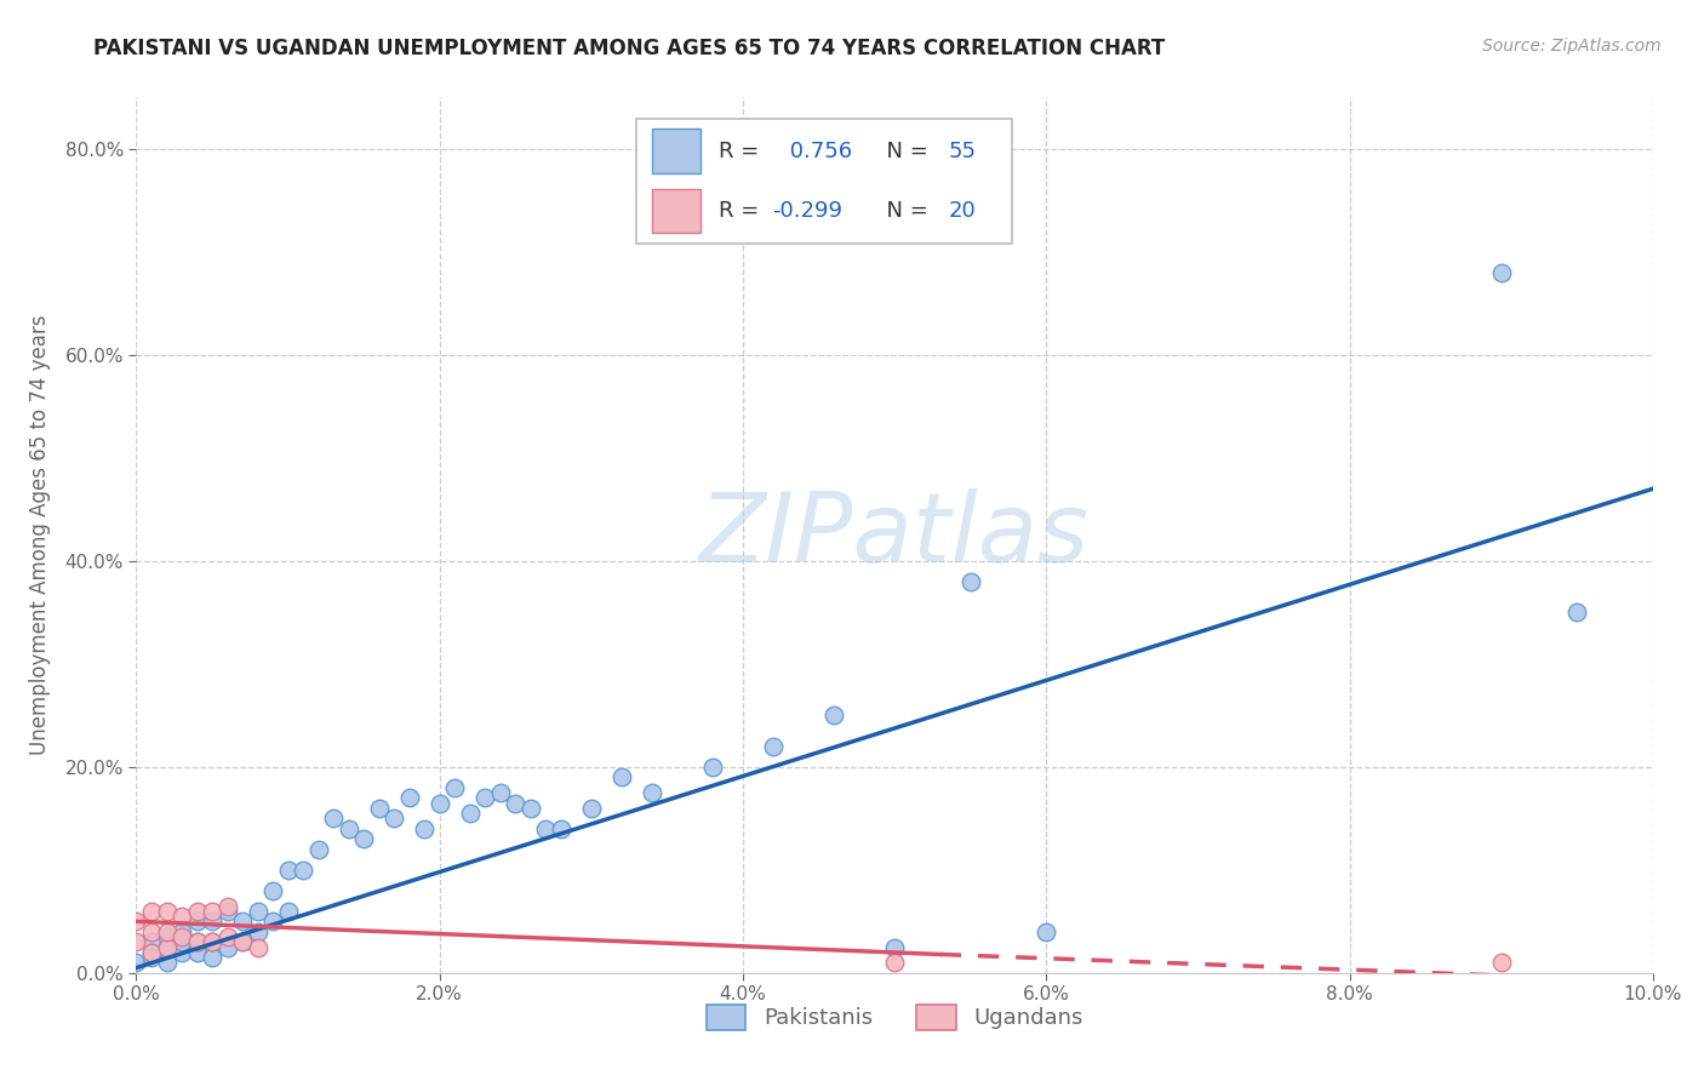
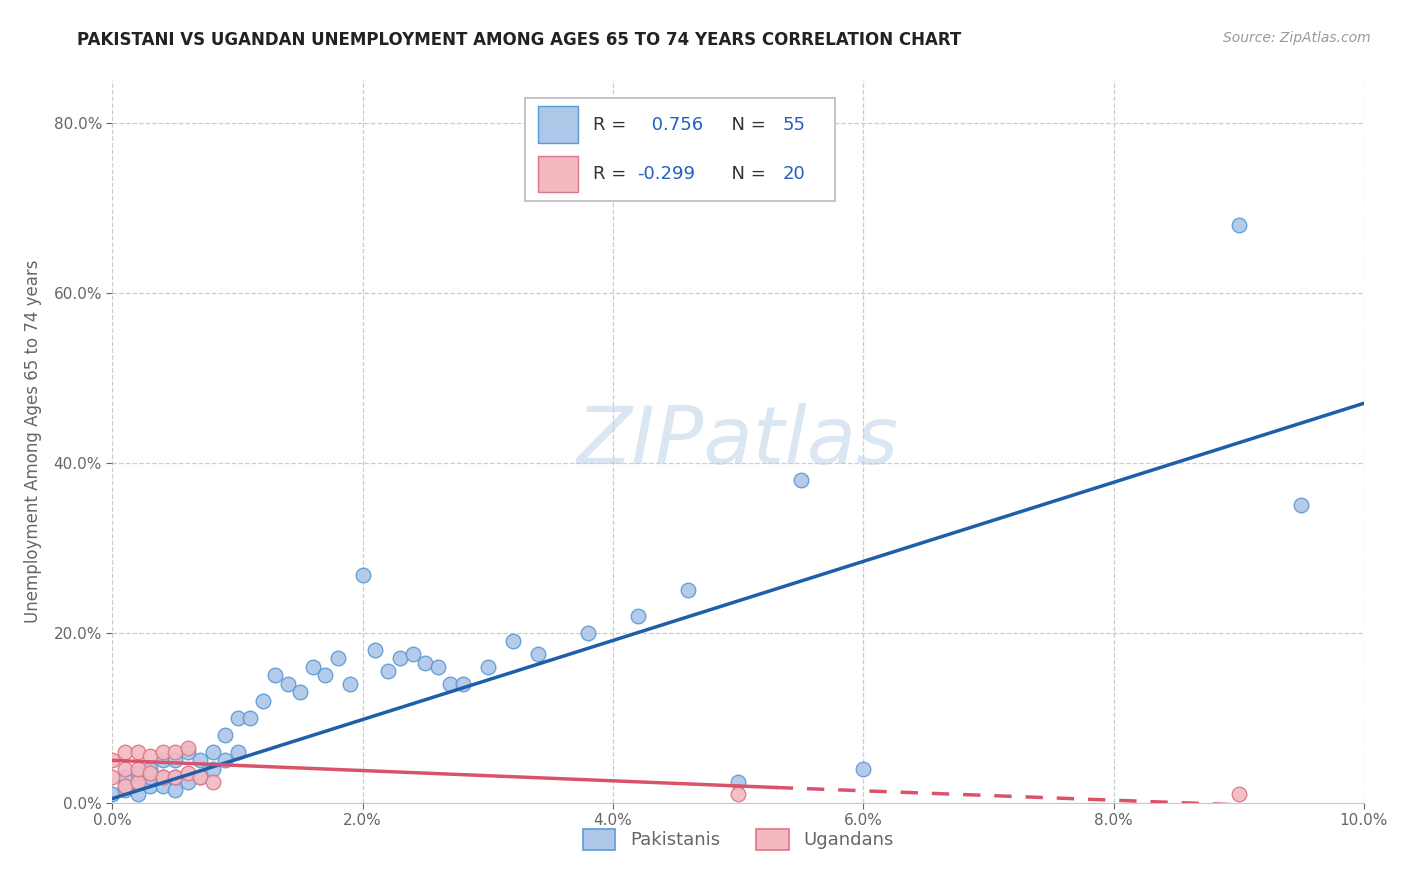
Pakistanis/2.0%: 16.5% -> 26.8%
